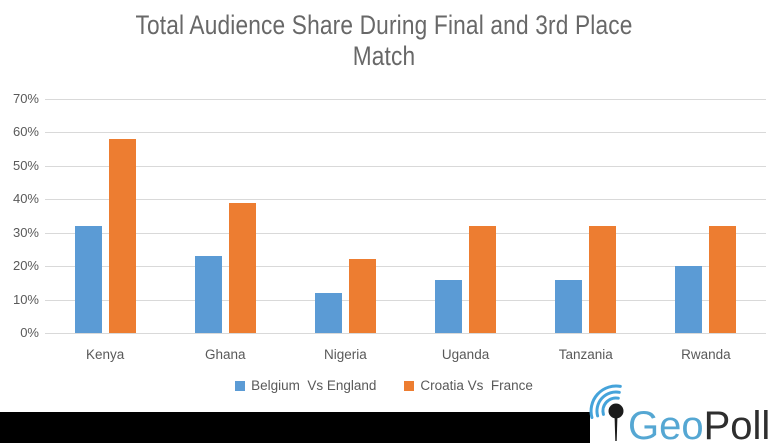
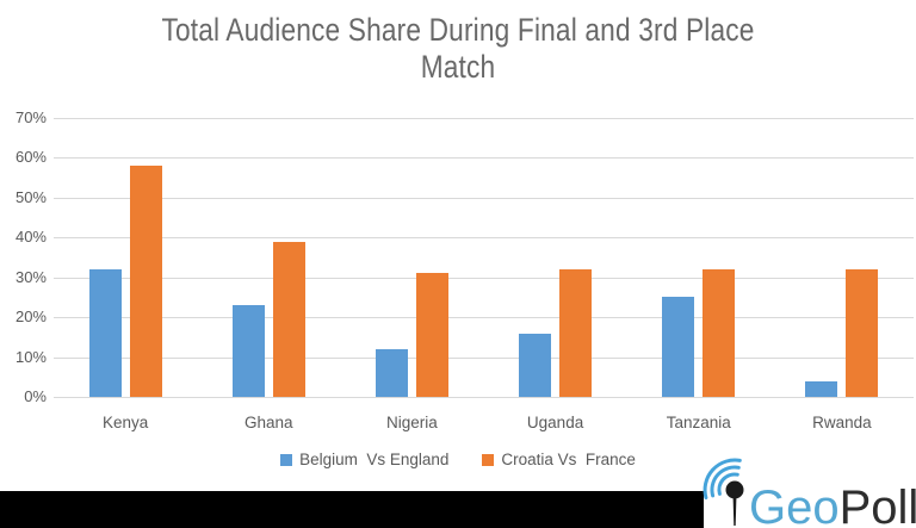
Croatia Vs France/Nigeria: 22% -> 31%
Belgium Vs England/Tanzania: 16% -> 25%
Belgium Vs England/Rwanda: 20% -> 4%
